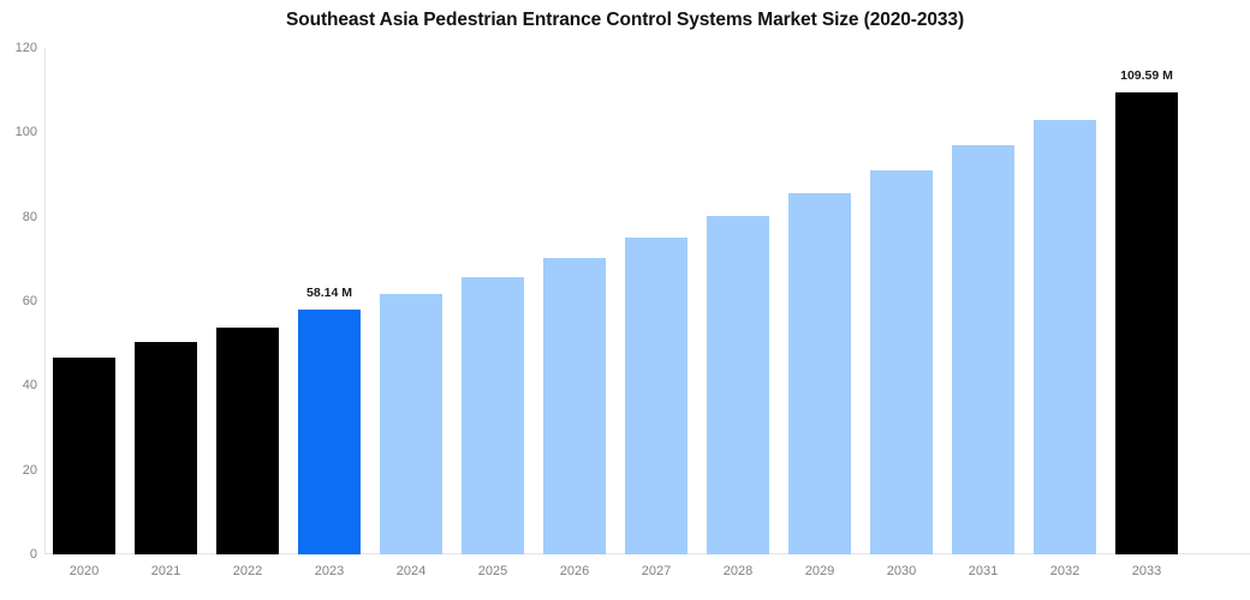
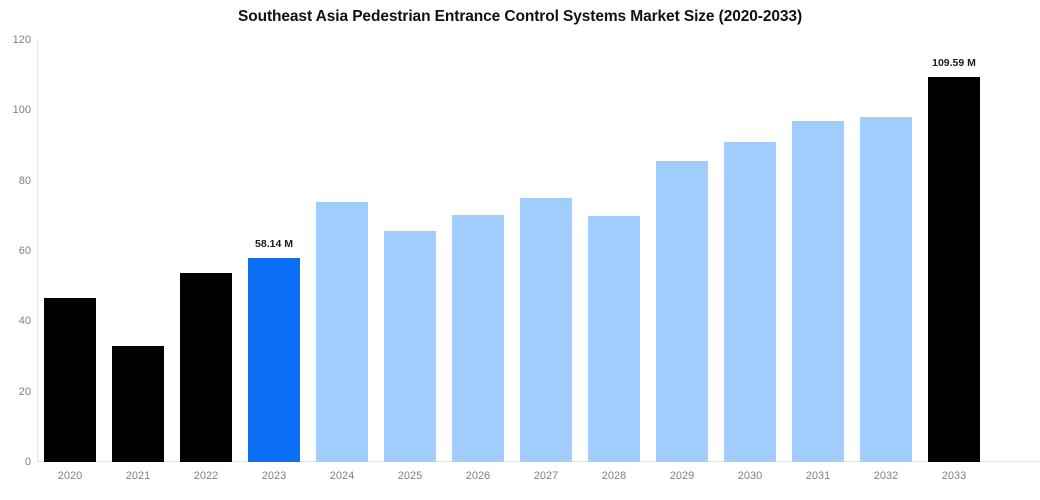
2021: 50 -> 33
2024: 62 -> 74
2028: 80 -> 70
2032: 103 -> 98
